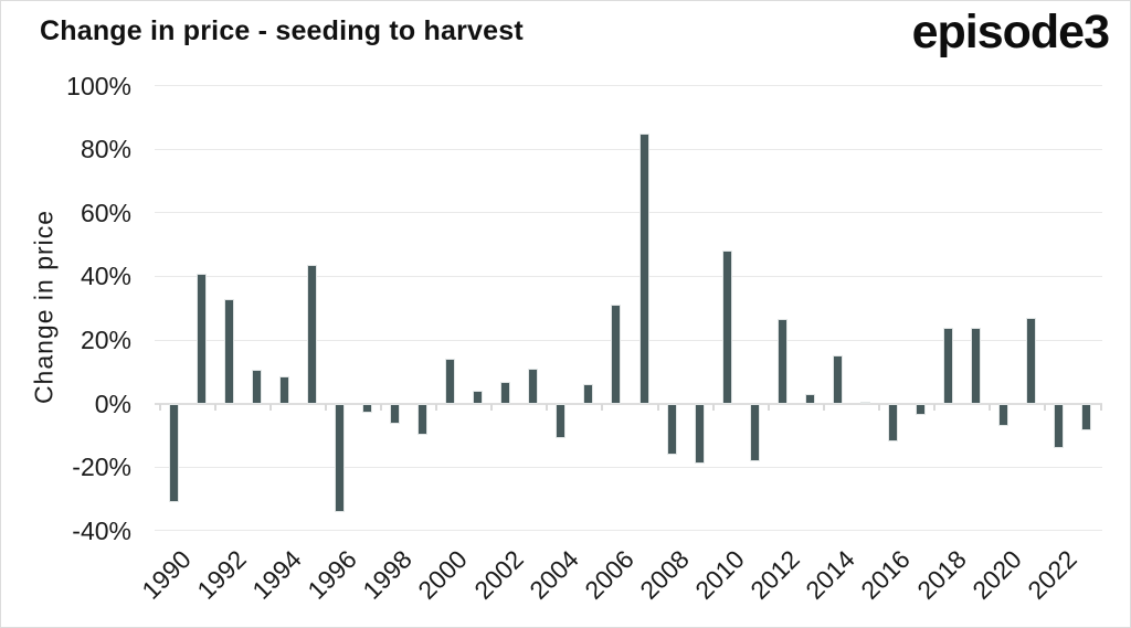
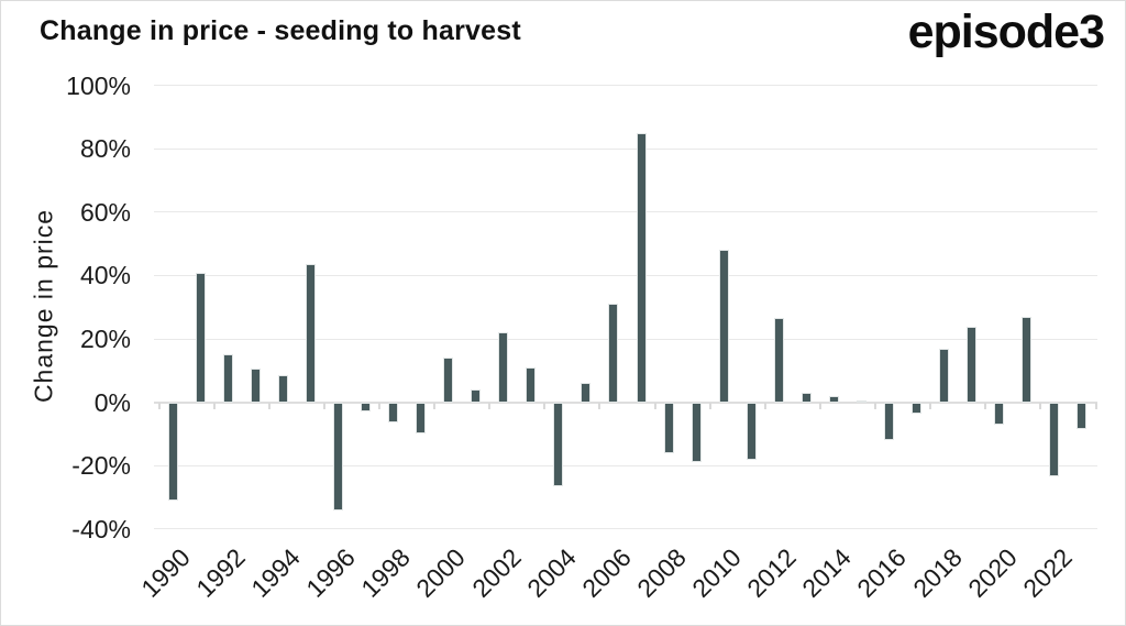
1992: 33% -> 15%
2002: 7% -> 22%
2004: -11% -> -26%
2014: 15% -> 2%
2018: 24% -> 17%
2022: -14% -> -24%
